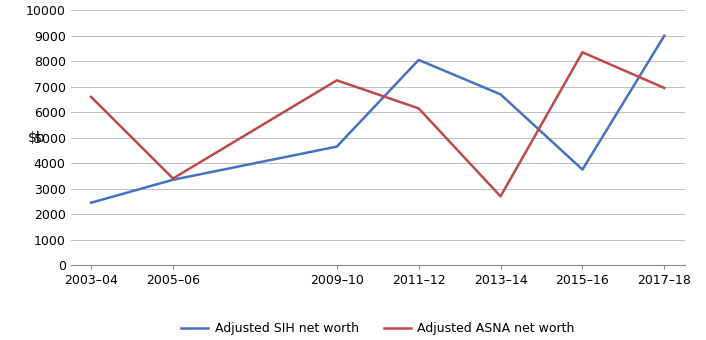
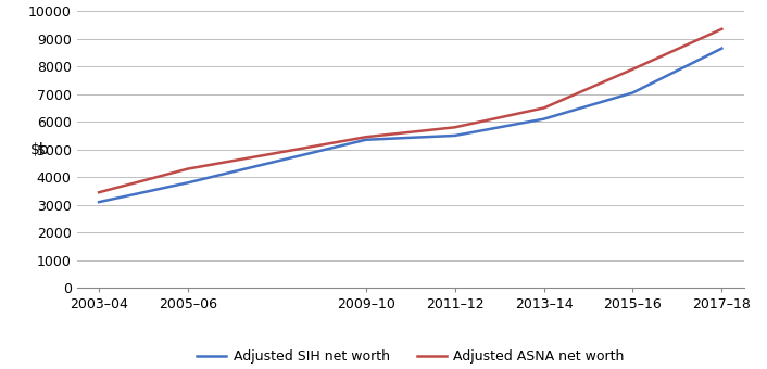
Adjusted SIH net worth/2003–04: 2450 -> 3100
Adjusted ASNA net worth/2003–04: 6600 -> 3450
Adjusted SIH net worth/2005–06: 3350 -> 3800
Adjusted ASNA net worth/2005–06: 3400 -> 4300
Adjusted SIH net worth/2009–10: 4650 -> 5350
Adjusted ASNA net worth/2009–10: 7250 -> 5450
Adjusted SIH net worth/2011–12: 8050 -> 5500
Adjusted ASNA net worth/2011–12: 6150 -> 5800
Adjusted SIH net worth/2013–14: 6700 -> 6100
Adjusted ASNA net worth/2013–14: 2700 -> 6500
Adjusted SIH net worth/2015–16: 3750 -> 7050
Adjusted ASNA net worth/2015–16: 8350 -> 7900
Adjusted SIH net worth/2017–18: 9000 -> 8650
Adjusted ASNA net worth/2017–18: 6950 -> 9350
